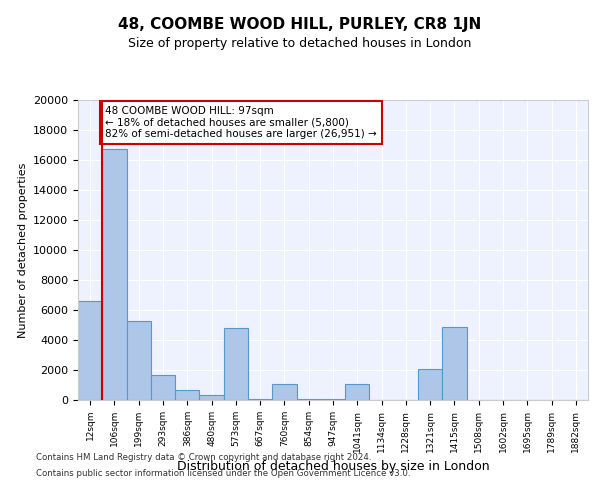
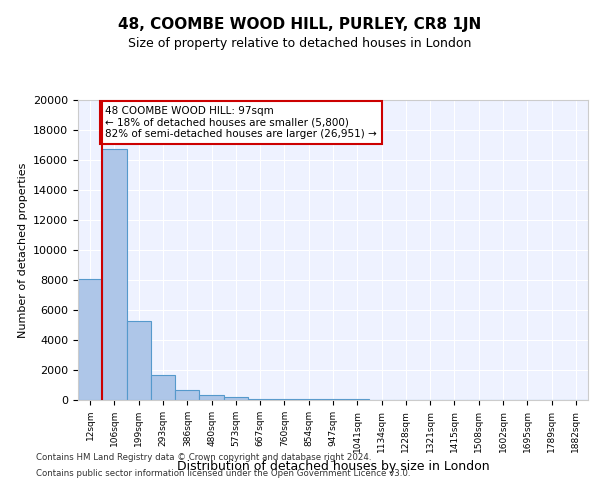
12sqm: 6600 -> 8100
573sqm: 4800 -> 200
760sqm: 1100 -> 100
1041sqm: 1100 -> 0
1321sqm: 2100 -> 0
1415sqm: 4900 -> 0
